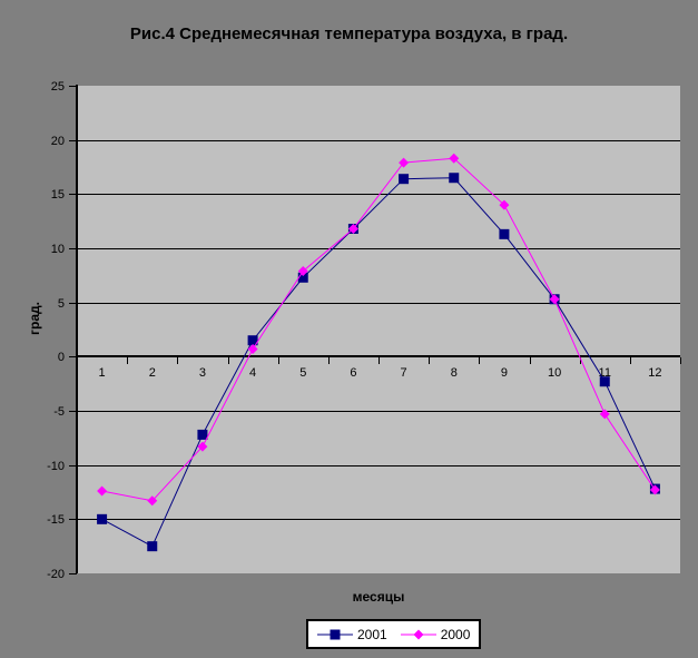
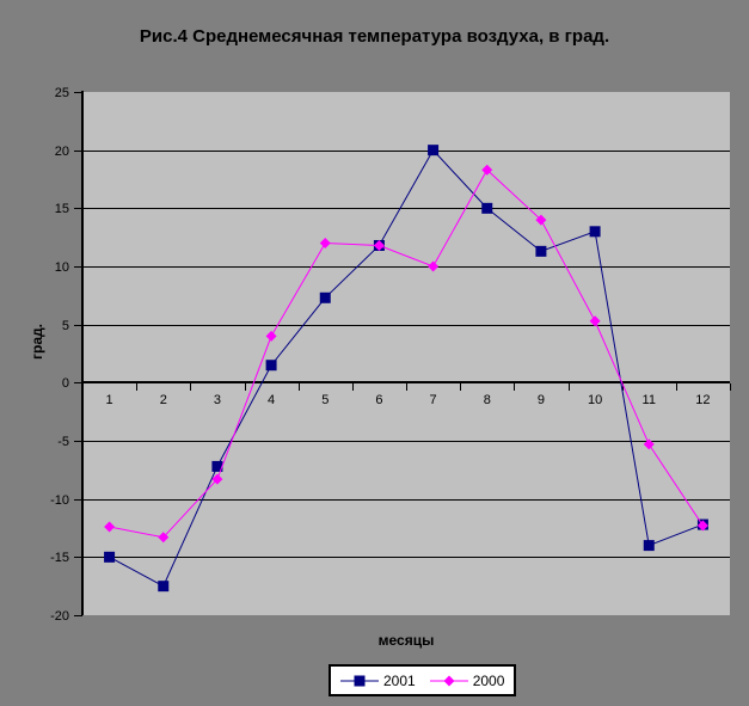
2000/4: 1 -> 4
2000/5: 8 -> 12
2001/7: 16 -> 20
2000/7: 18 -> 10
2001/8: 16 -> 15
2001/10: 5 -> 13
2001/11: -2 -> -14
